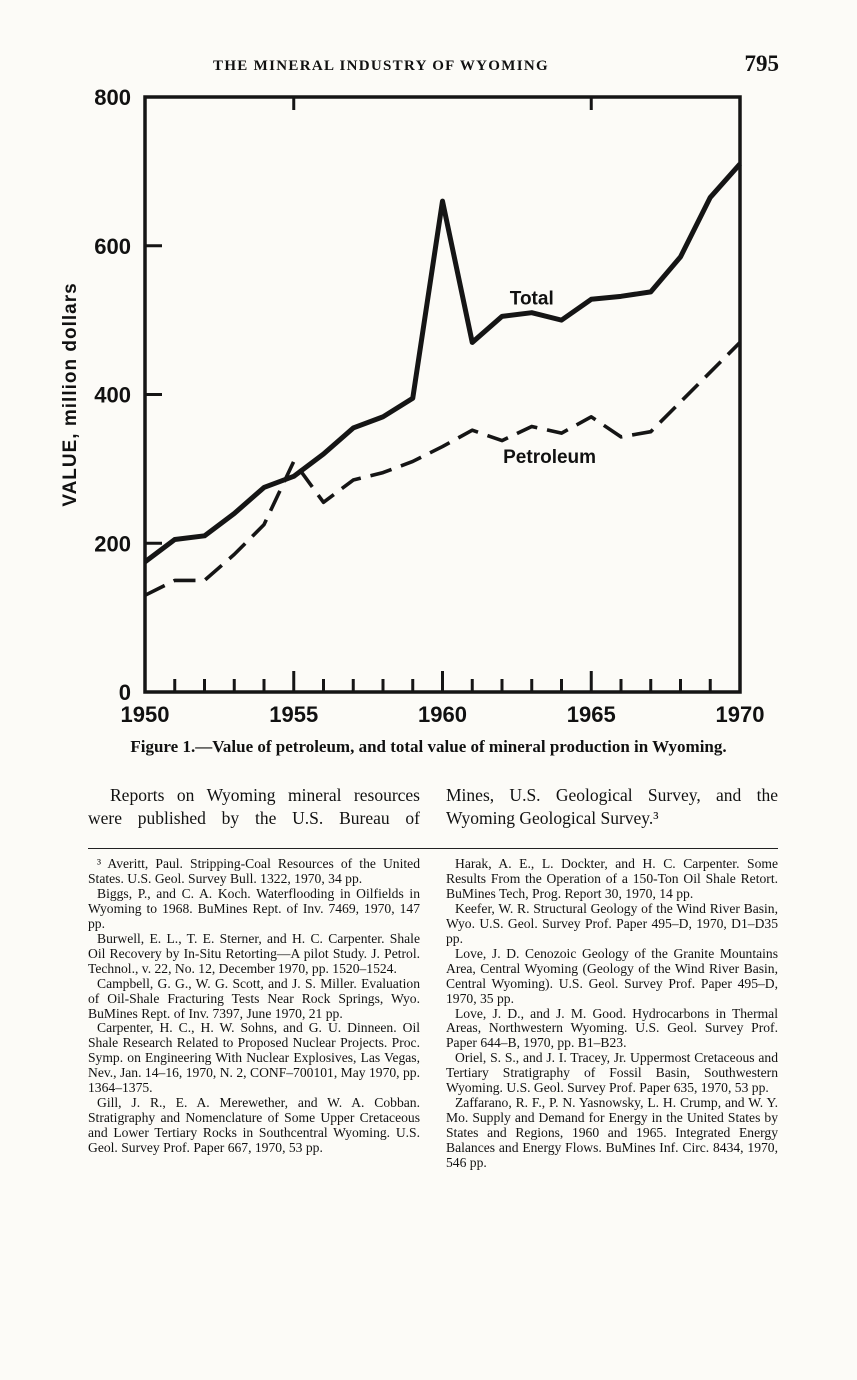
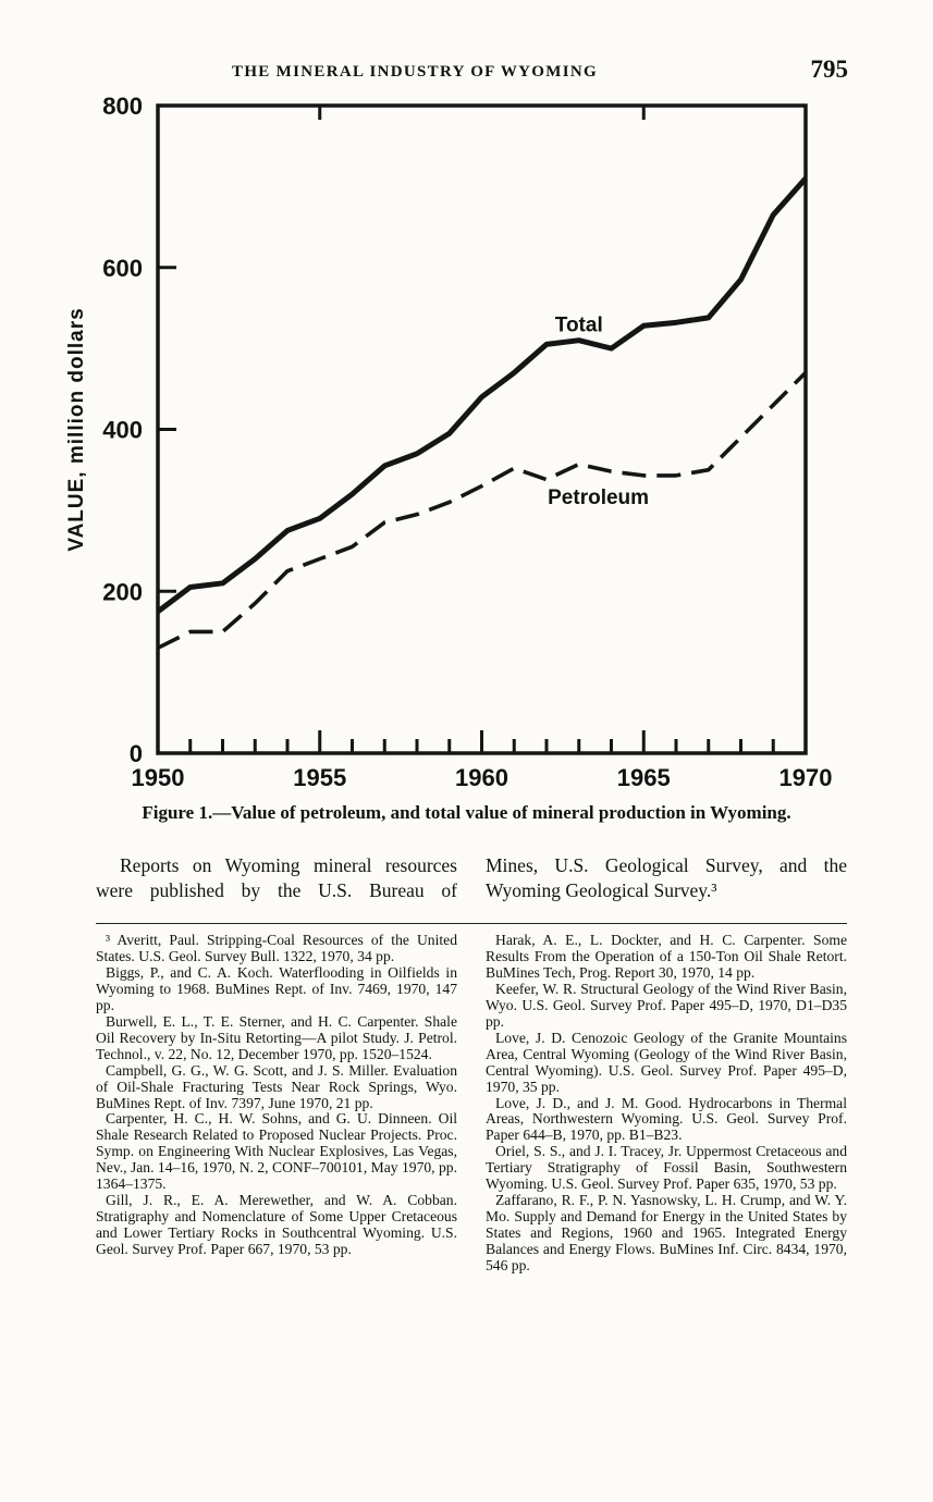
Petroleum/1955: 310 -> 240
Total/1960: 660 -> 440
Petroleum/1965: 370 -> 340
